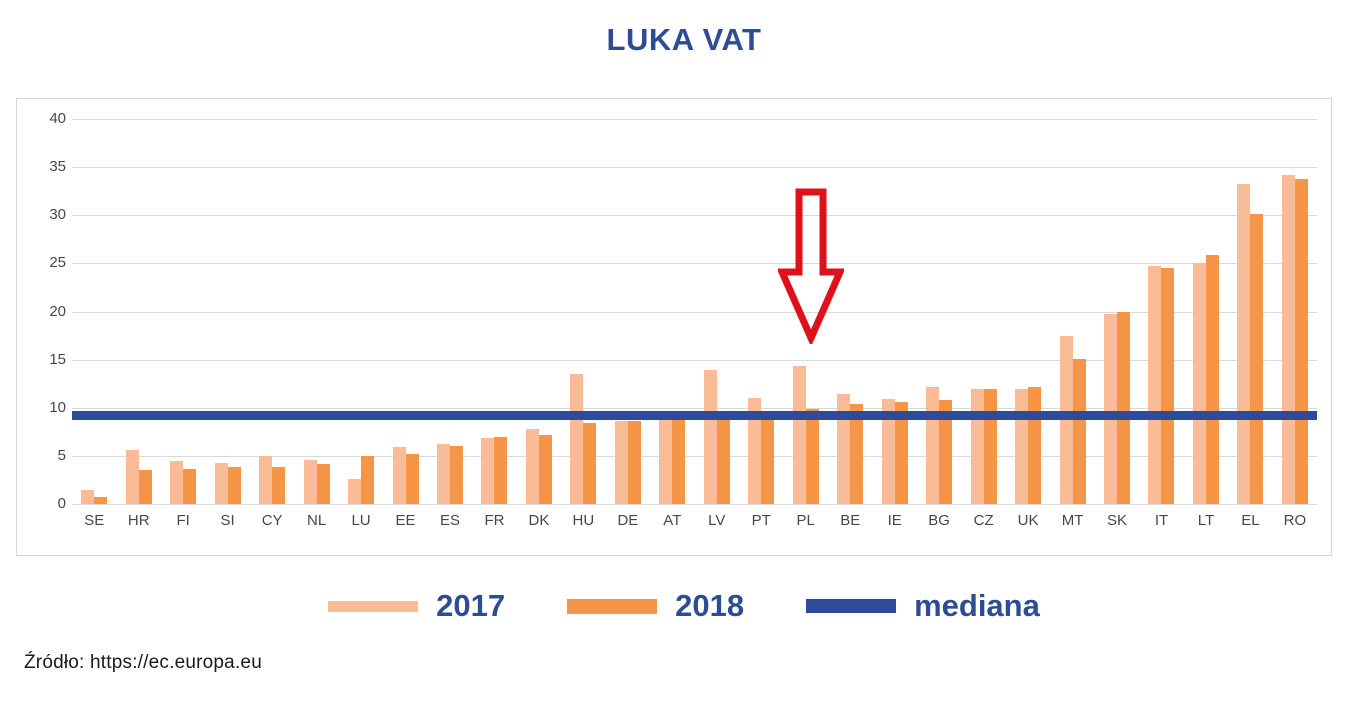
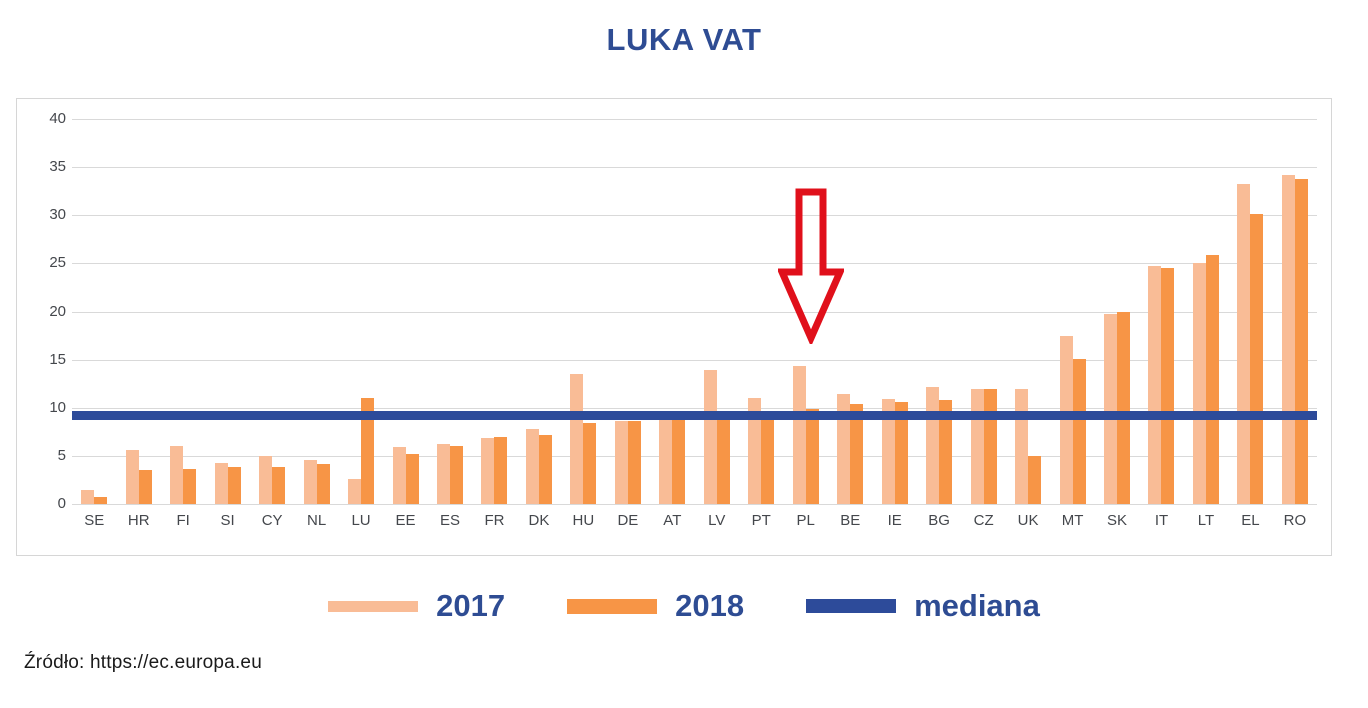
2017/FI: 4 -> 6
2018/LU: 5 -> 11
2018/UK: 12 -> 5
